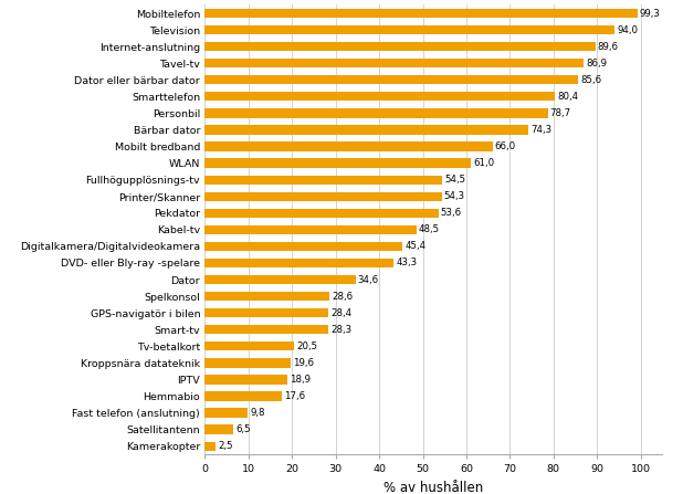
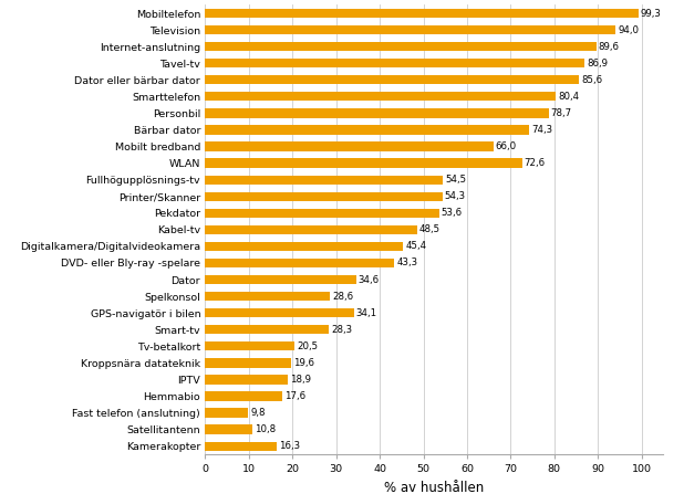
WLAN: 61,0 -> 72,6
GPS-navigatör i bilen: 28,4 -> 34,1
Satellitantenn: 6,5 -> 10,8
Kamerakopter: 2,5 -> 16,3
